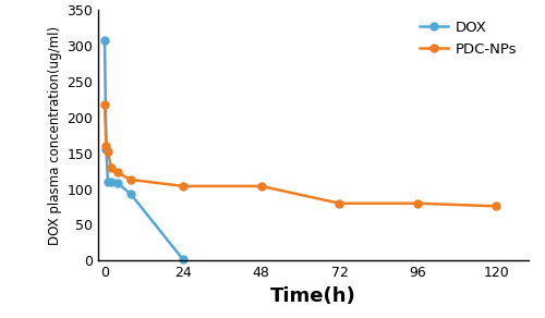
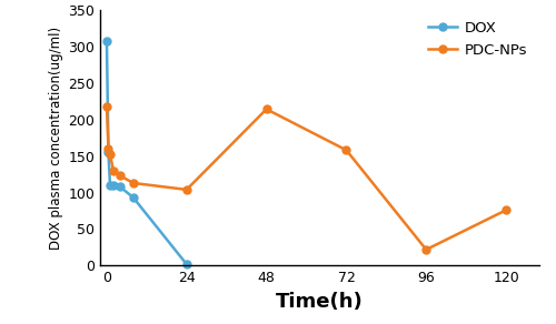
PDC-NPs/48: 104 -> 214
PDC-NPs/72: 80 -> 158
PDC-NPs/96: 80 -> 22
